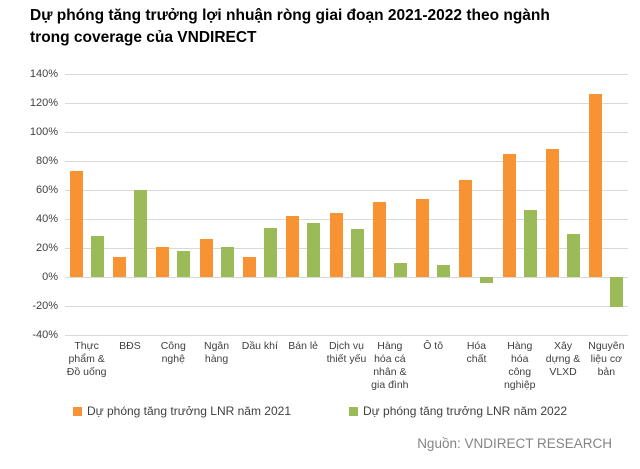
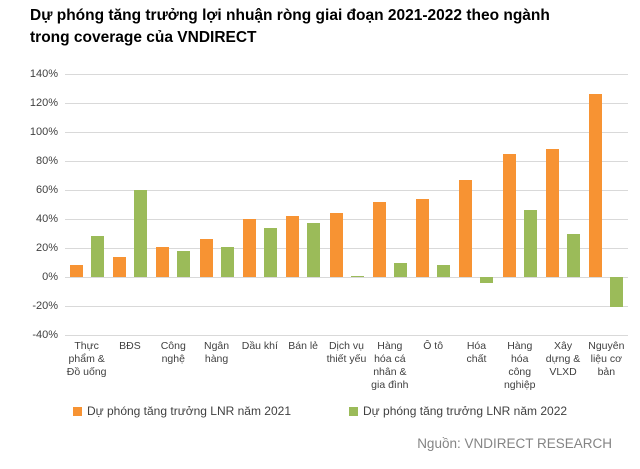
Dự phóng tăng trưởng LNR năm 2021/Thực phẩm & Đồ uống: 73% -> 8%
Dự phóng tăng trưởng LNR năm 2021/Dầu khí: 14% -> 40%
Dự phóng tăng trưởng LNR năm 2022/Dịch vụ thiết yếu: 33% -> 1%
